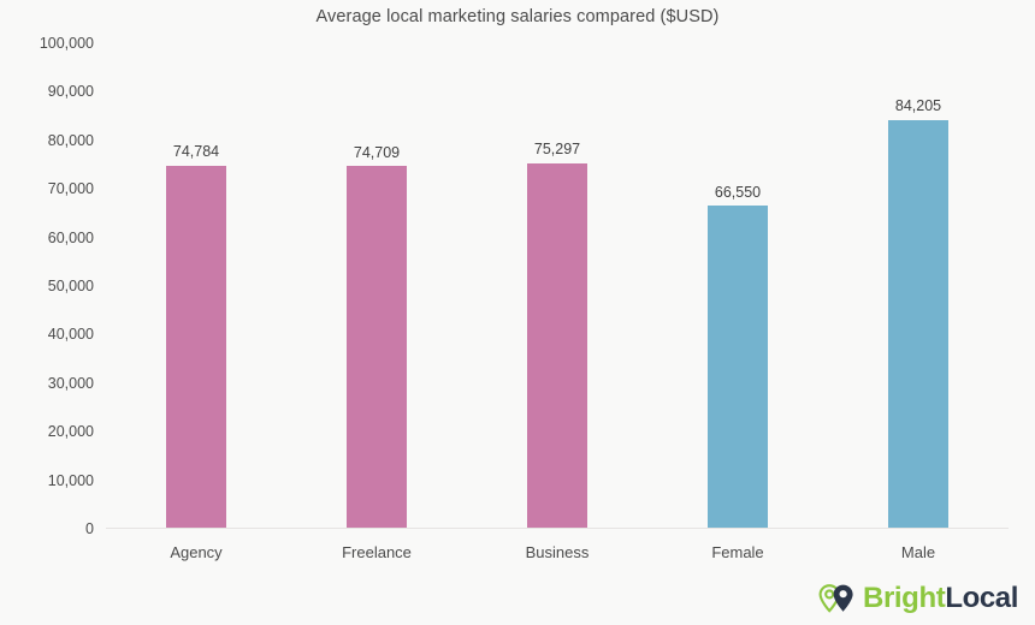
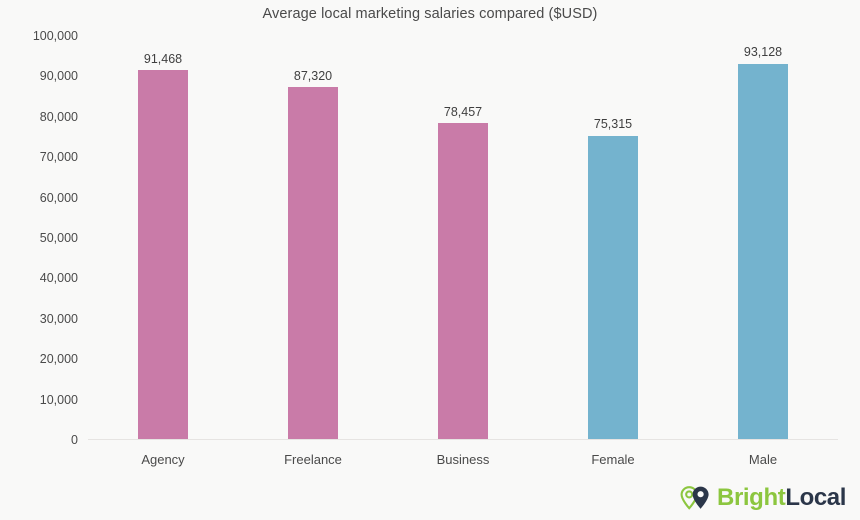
Agency: 74,784 -> 91,468
Freelance: 74,709 -> 87,320
Business: 75,297 -> 78,457
Female: 66,550 -> 75,315
Male: 84,205 -> 93,128
